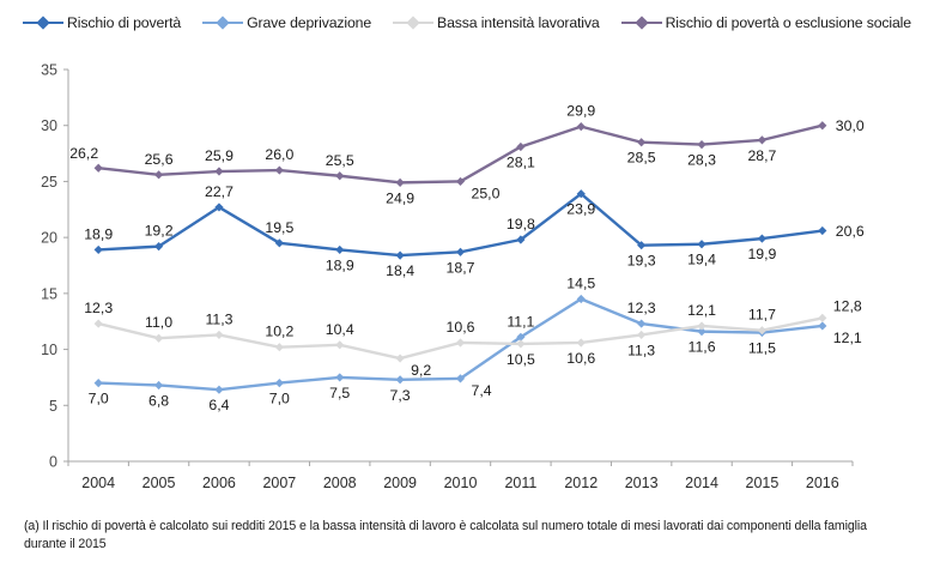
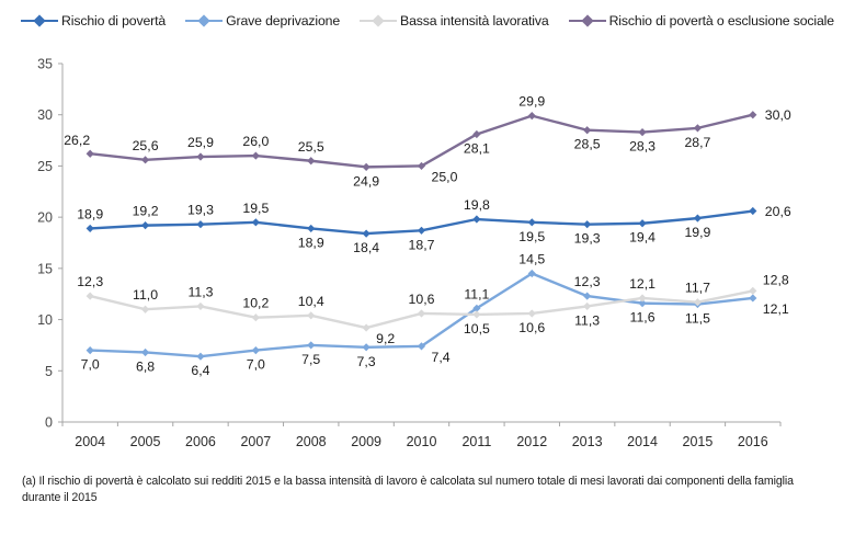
Rischio di povertà/2006: 22,7 -> 19,3
Rischio di povertà/2012: 23,9 -> 19,5
